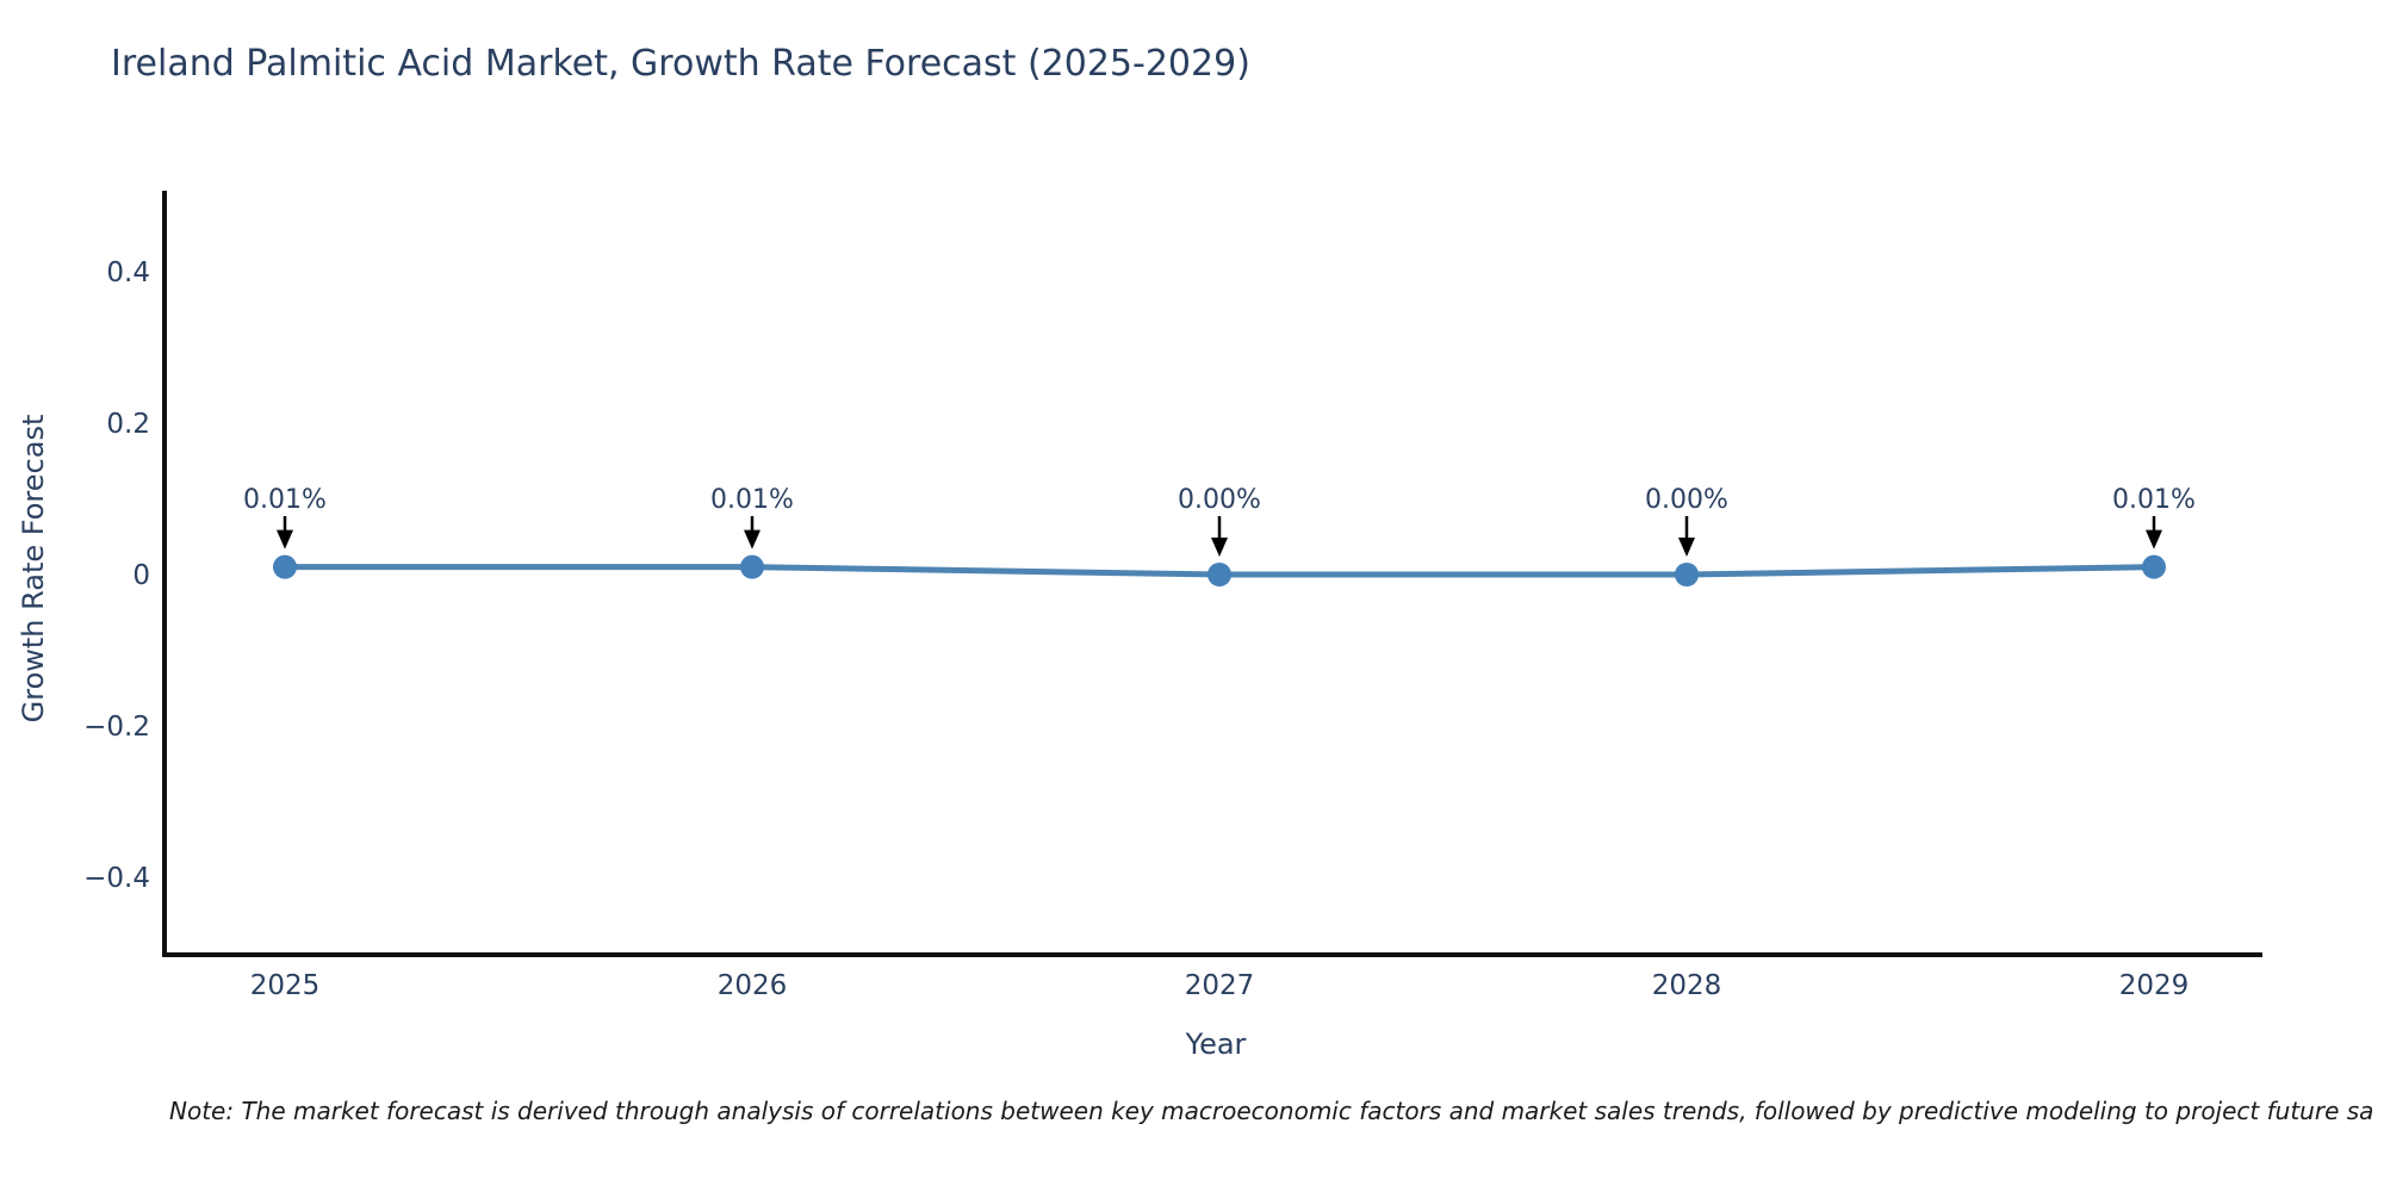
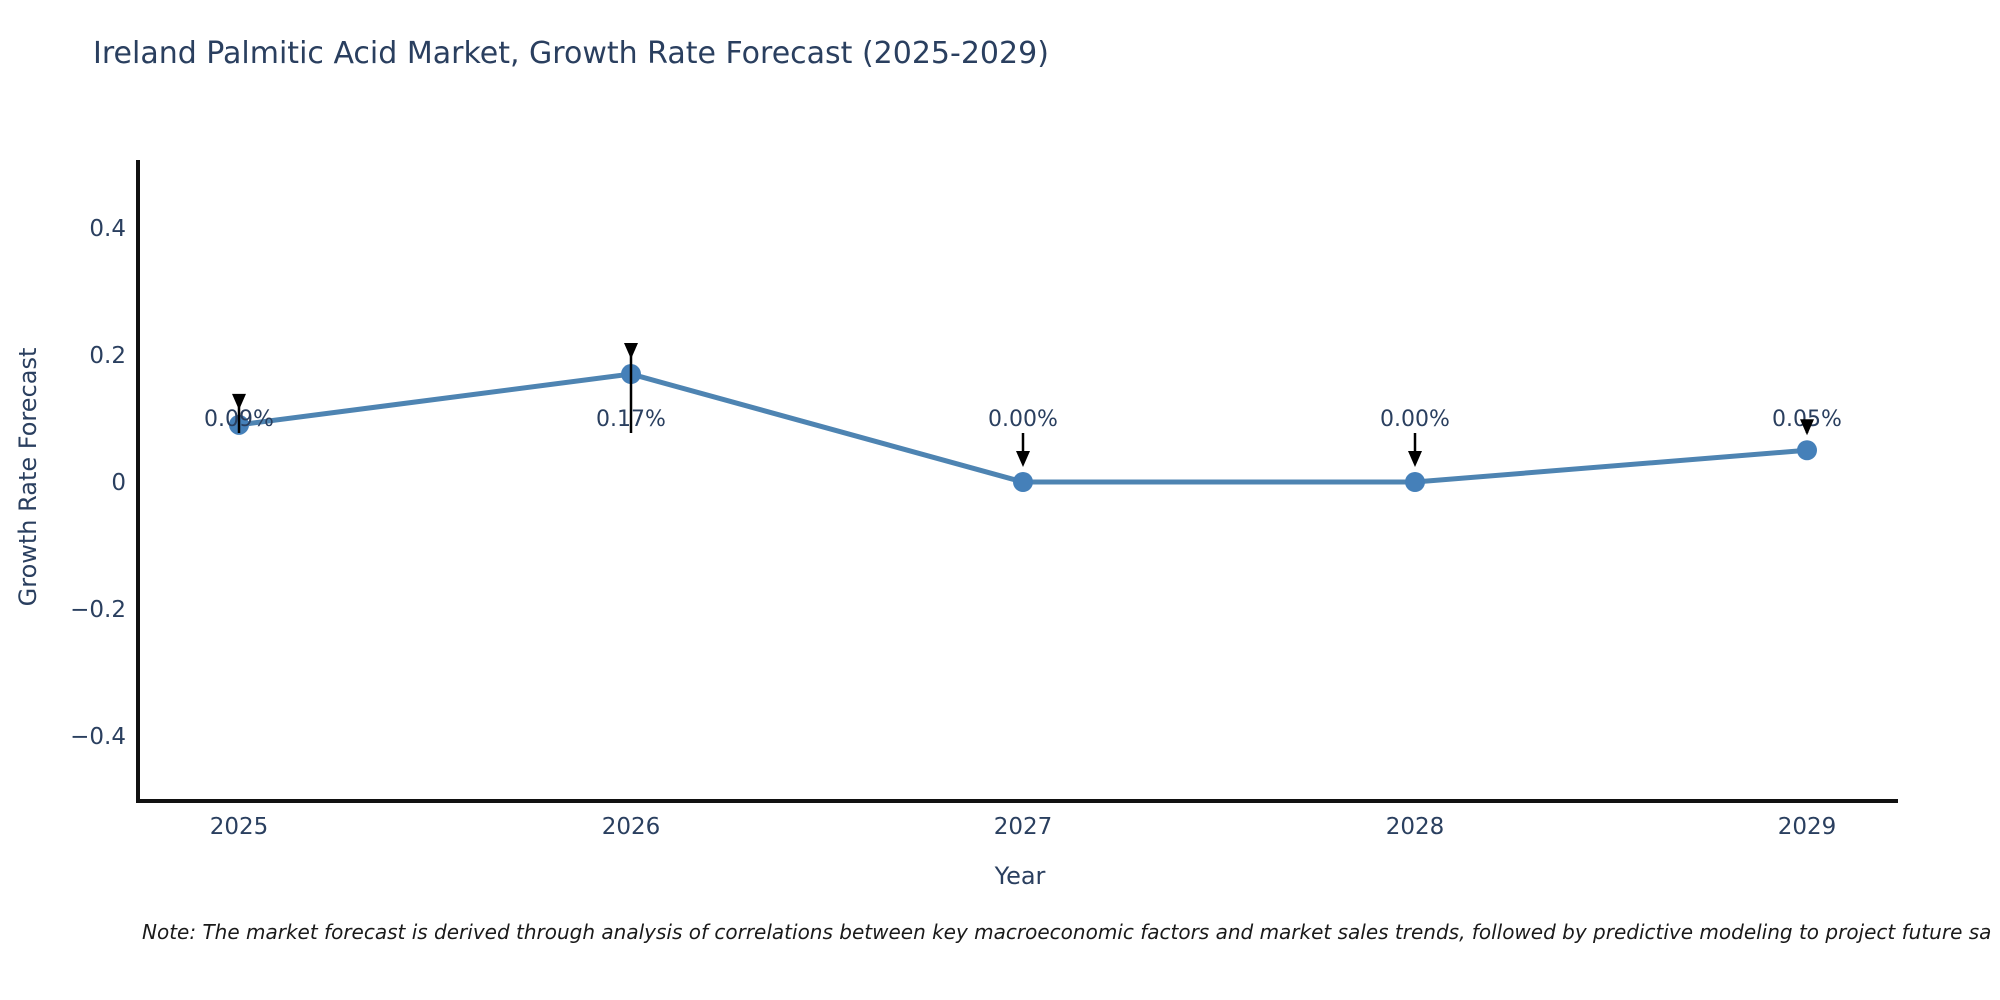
2025: 0.01% -> 0.09%
2026: 0.01% -> 0.17%
2029: 0.01% -> 0.05%
